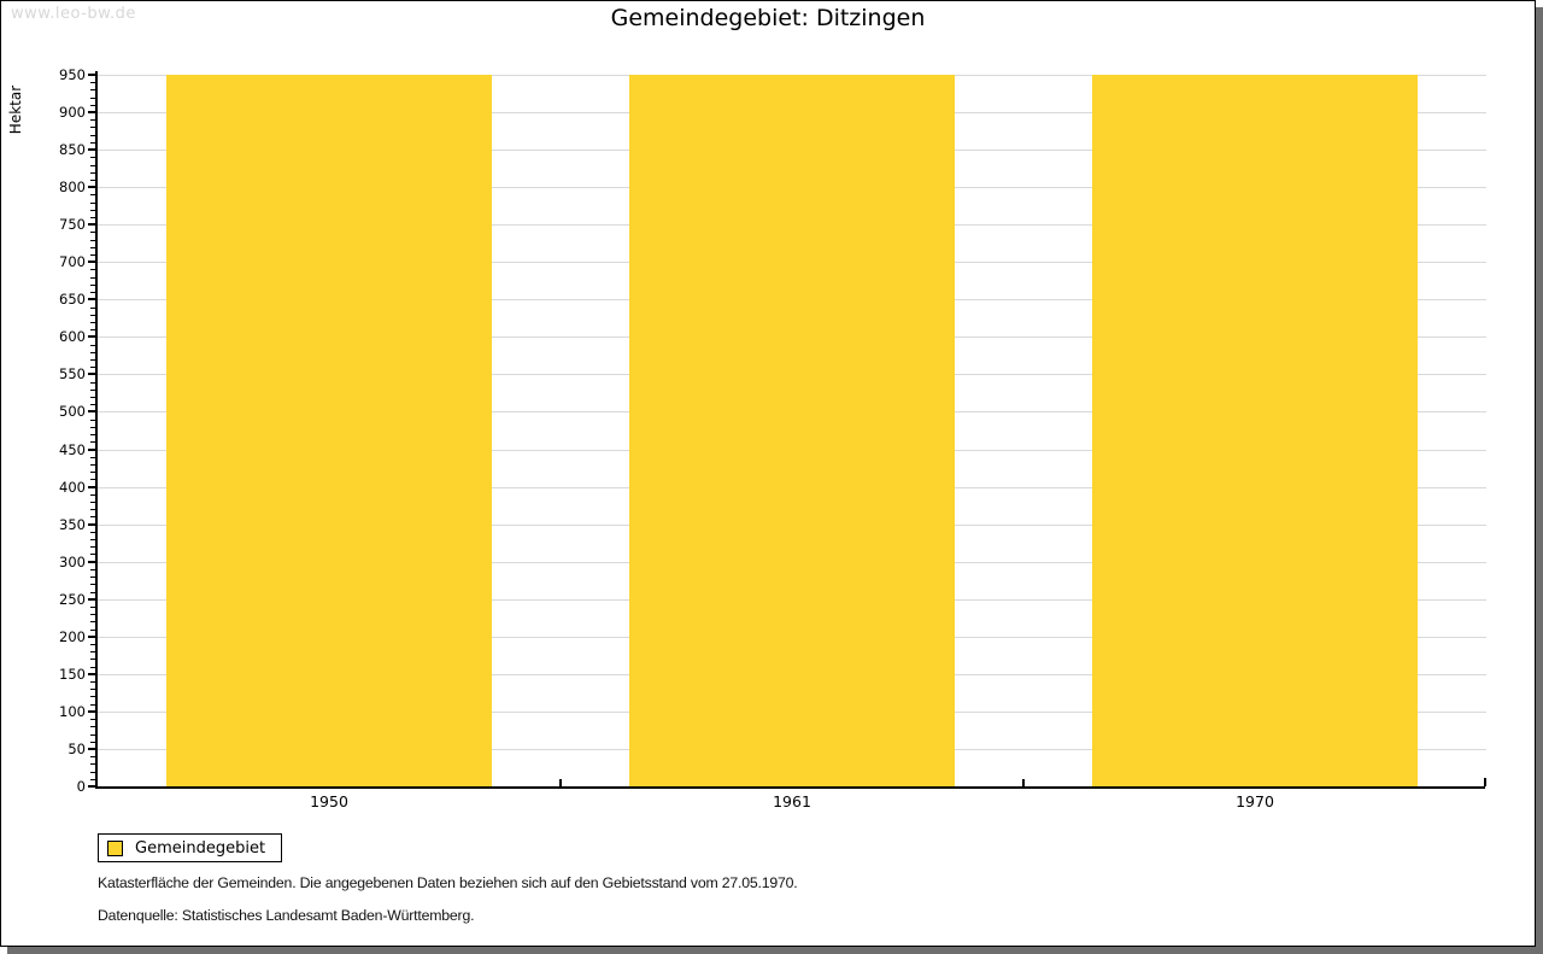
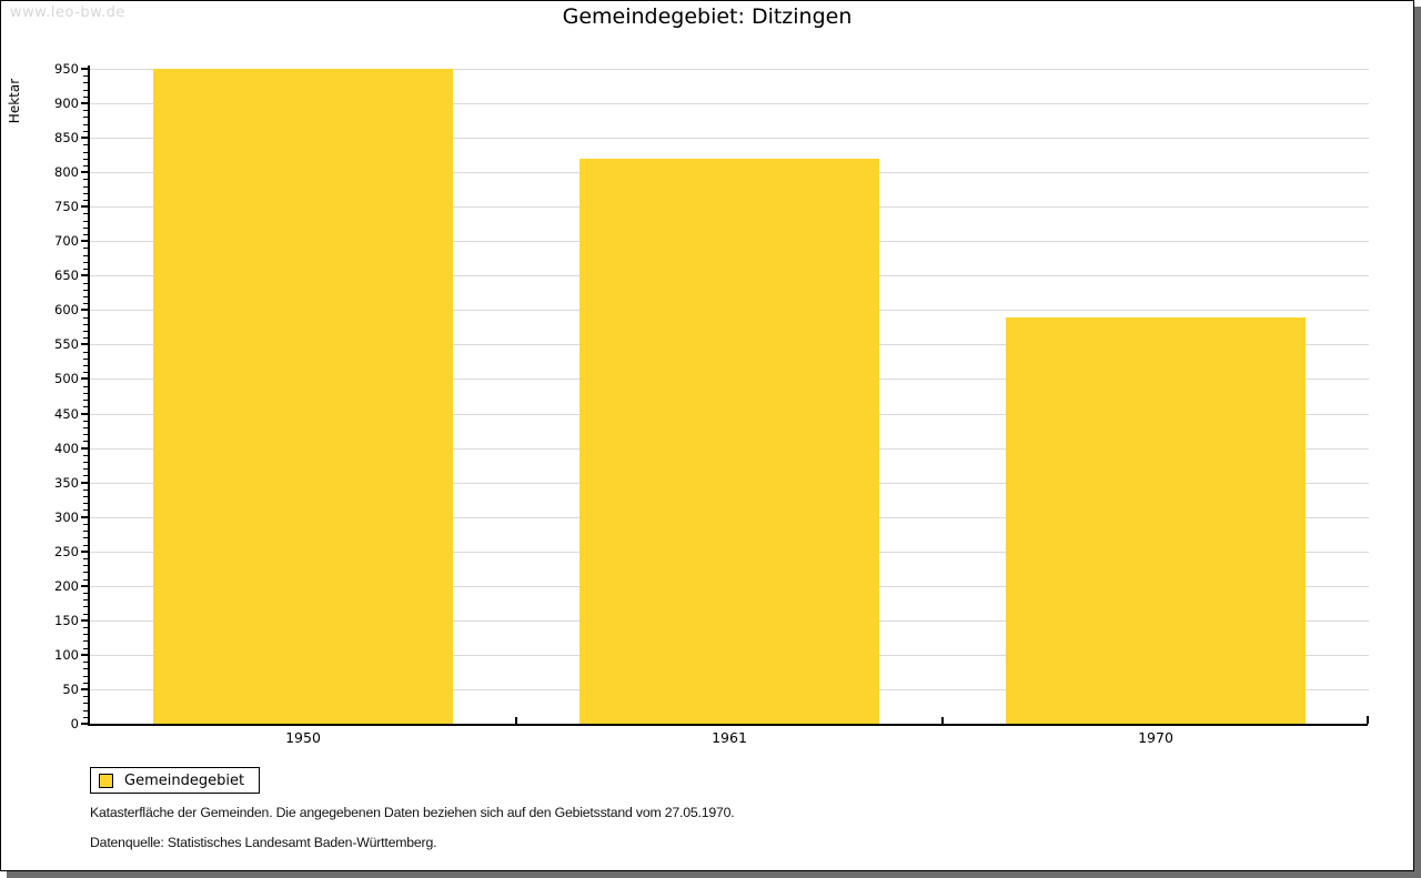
1961: 950 -> 820
1970: 950 -> 590
